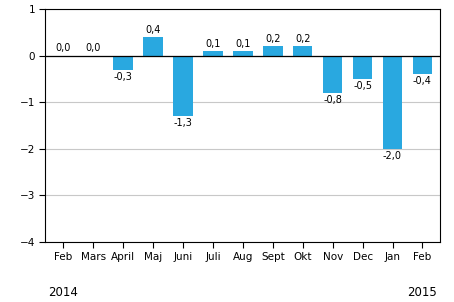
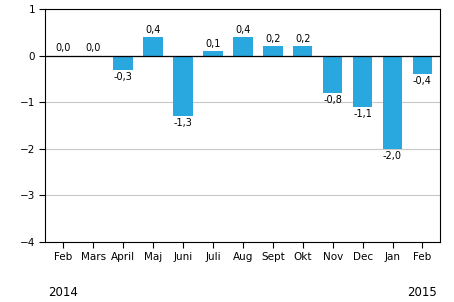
Aug: 0,1 -> 0,4
Dec: -0,5 -> -1,1
